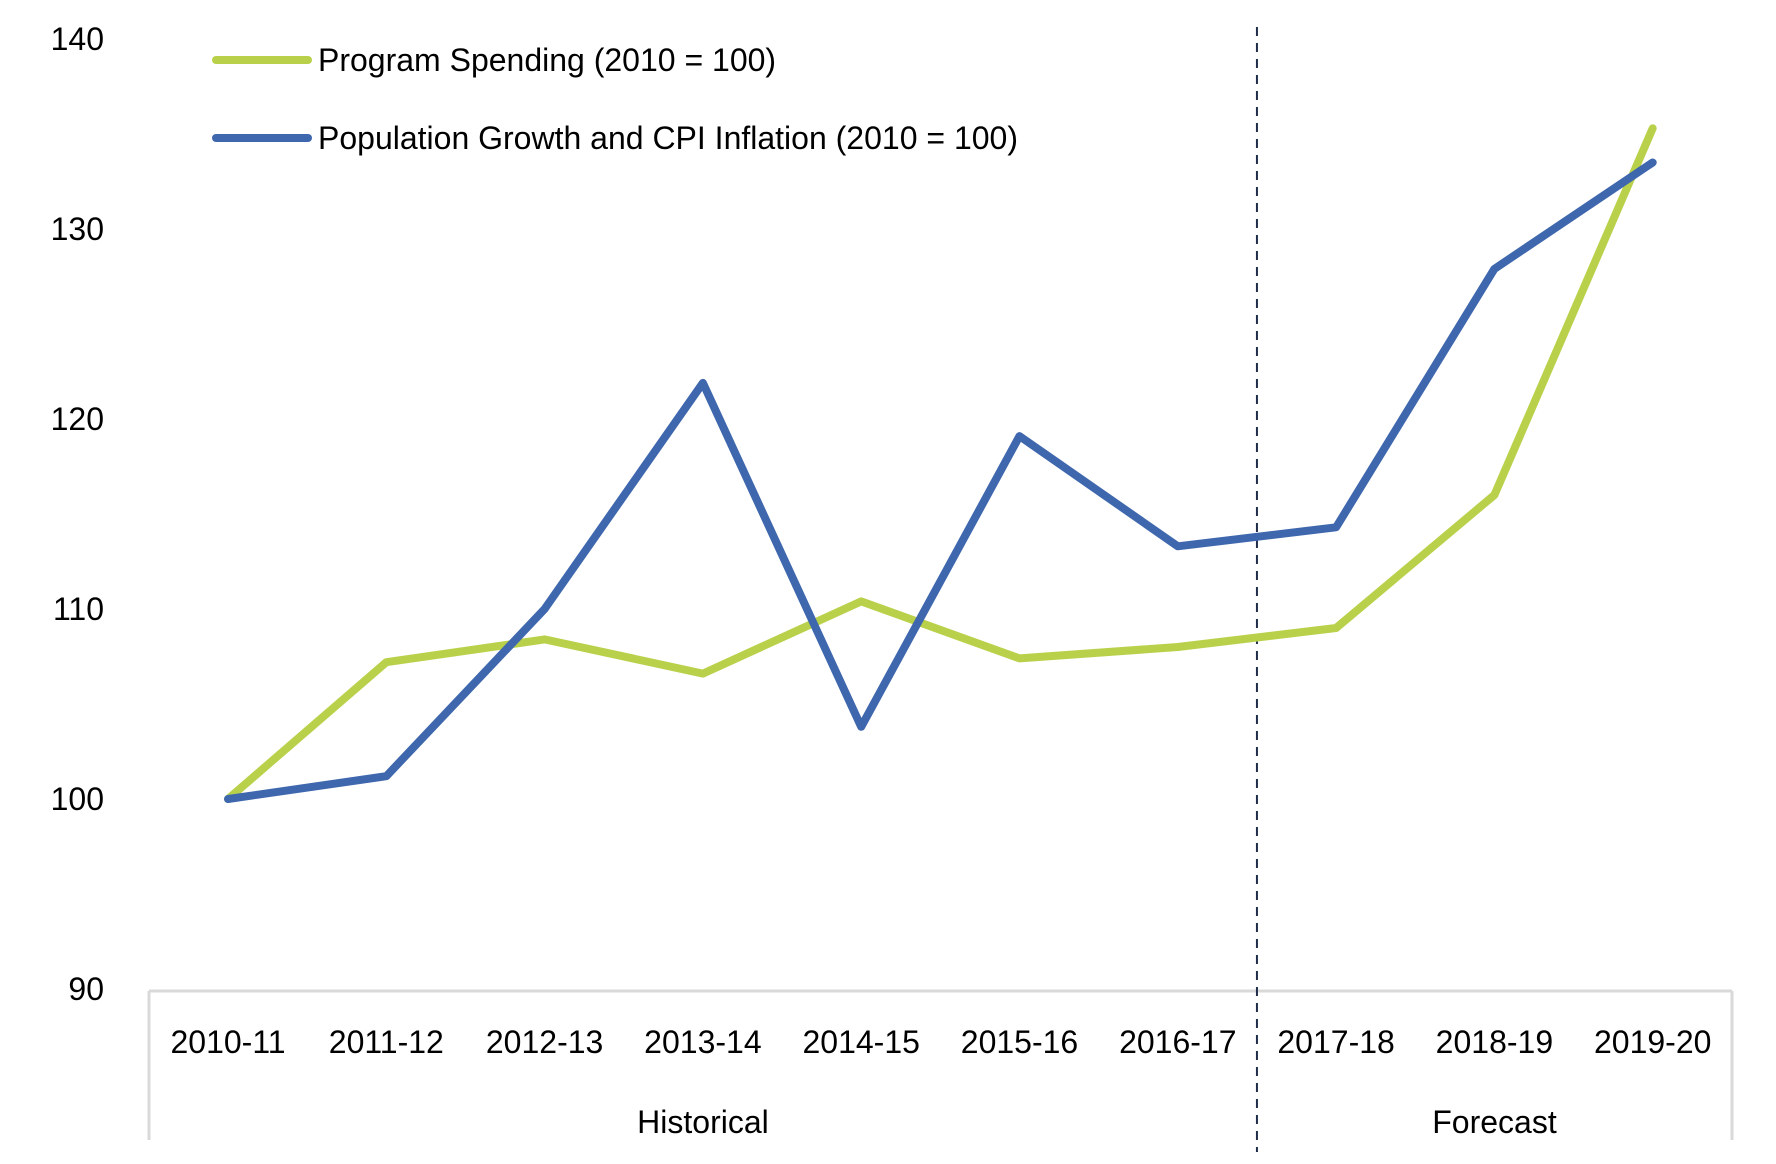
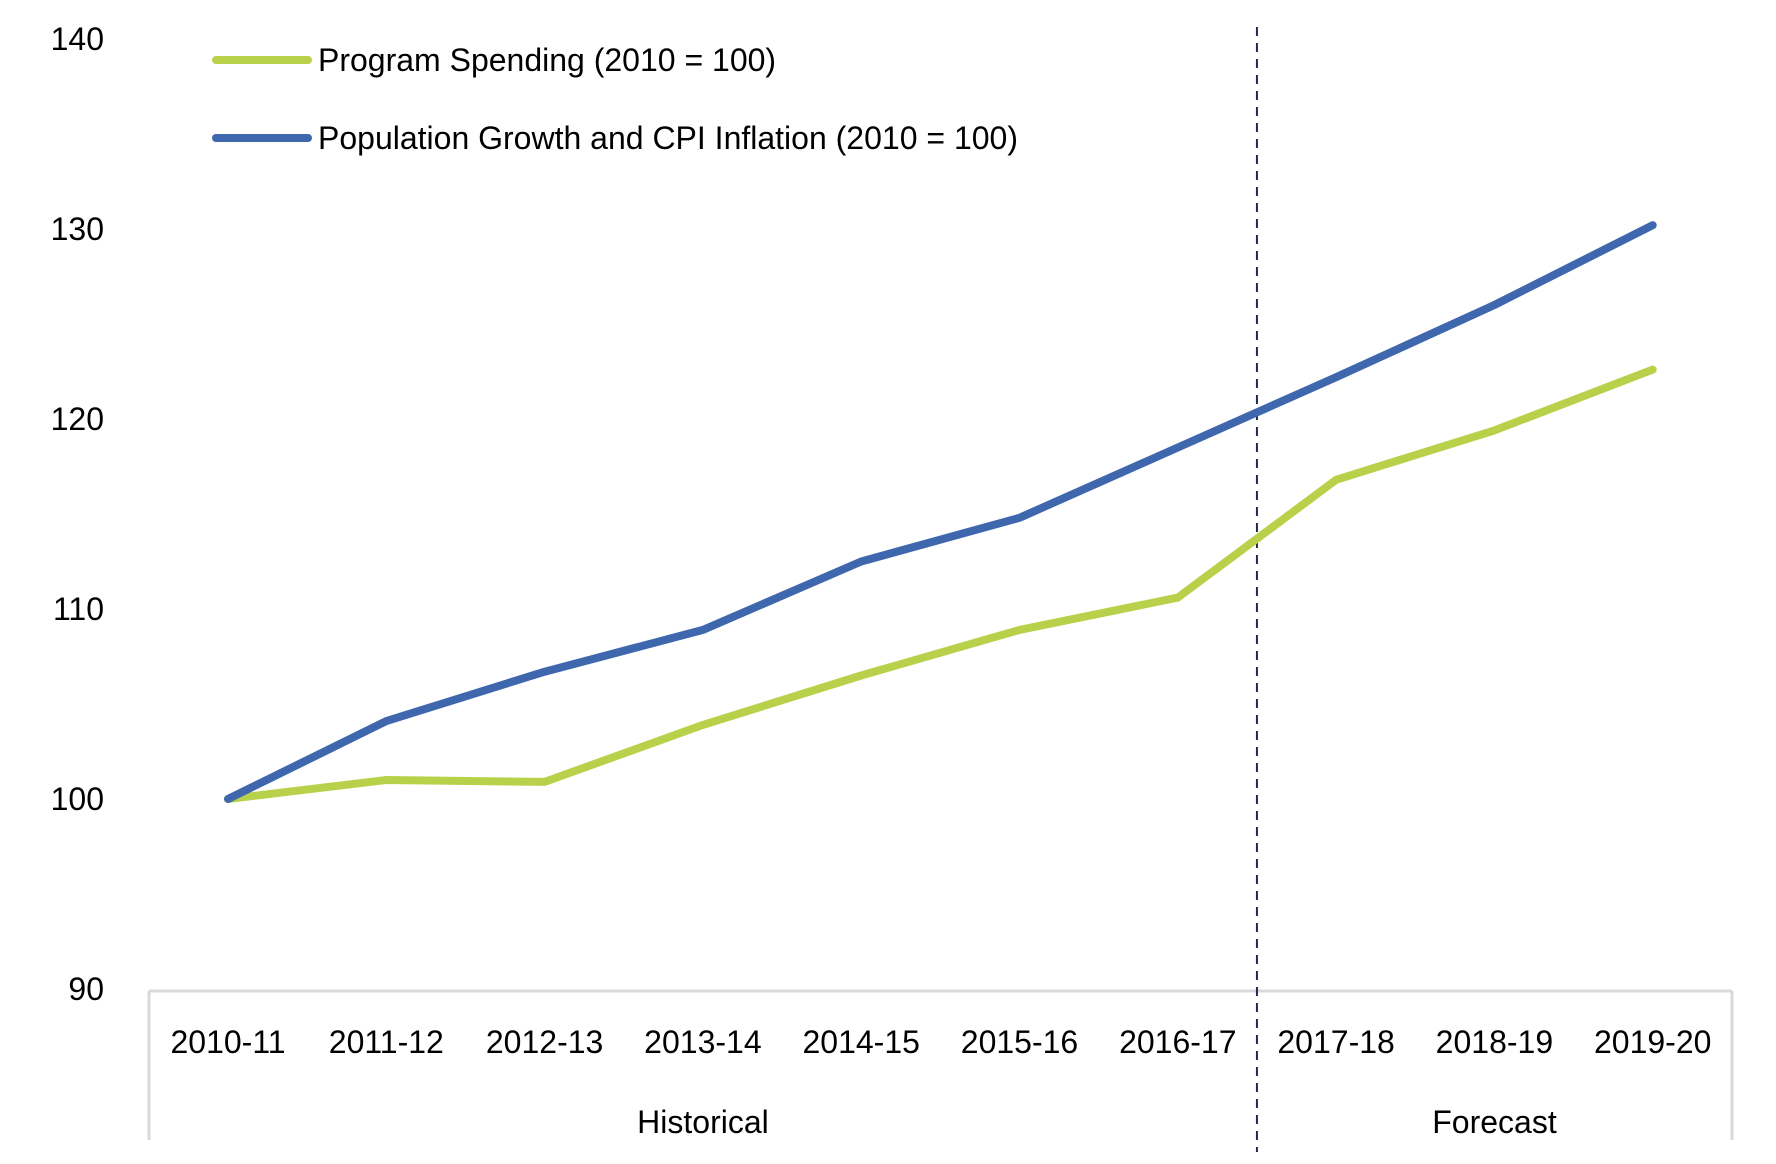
Program Spending (2010 = 100)/2011-12: 107.2 -> 101.0
Population Growth and CPI Inflation (2010 = 100)/2011-12: 101.2 -> 104.1
Program Spending (2010 = 100)/2012-13: 108.4 -> 100.9
Population Growth and CPI Inflation (2010 = 100)/2012-13: 110.0 -> 106.7
Program Spending (2010 = 100)/2013-14: 106.6 -> 103.9
Population Growth and CPI Inflation (2010 = 100)/2013-14: 121.9 -> 108.9
Program Spending (2010 = 100)/2014-15: 110.4 -> 106.5
Population Growth and CPI Inflation (2010 = 100)/2014-15: 103.8 -> 112.5
Program Spending (2010 = 100)/2015-16: 107.4 -> 108.9
Population Growth and CPI Inflation (2010 = 100)/2015-16: 119.1 -> 114.8
Program Spending (2010 = 100)/2016-17: 108.0 -> 110.6
Population Growth and CPI Inflation (2010 = 100)/2016-17: 113.3 -> 118.5
Program Spending (2010 = 100)/2017-18: 109.0 -> 116.8
Population Growth and CPI Inflation (2010 = 100)/2017-18: 114.3 -> 122.2
Program Spending (2010 = 100)/2018-19: 116.0 -> 119.4
Population Growth and CPI Inflation (2010 = 100)/2018-19: 127.9 -> 126.0
Program Spending (2010 = 100)/2019-20: 135.3 -> 122.6
Population Growth and CPI Inflation (2010 = 100)/2019-20: 133.5 -> 130.2
